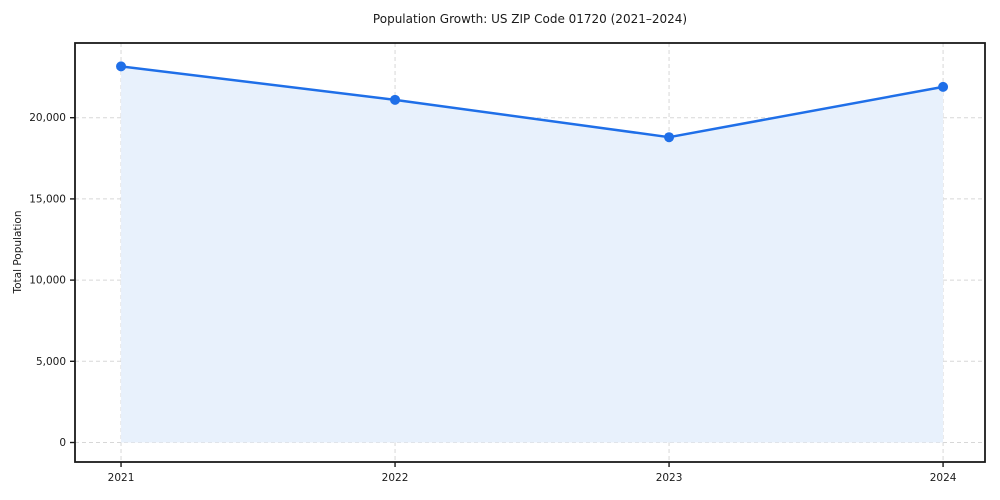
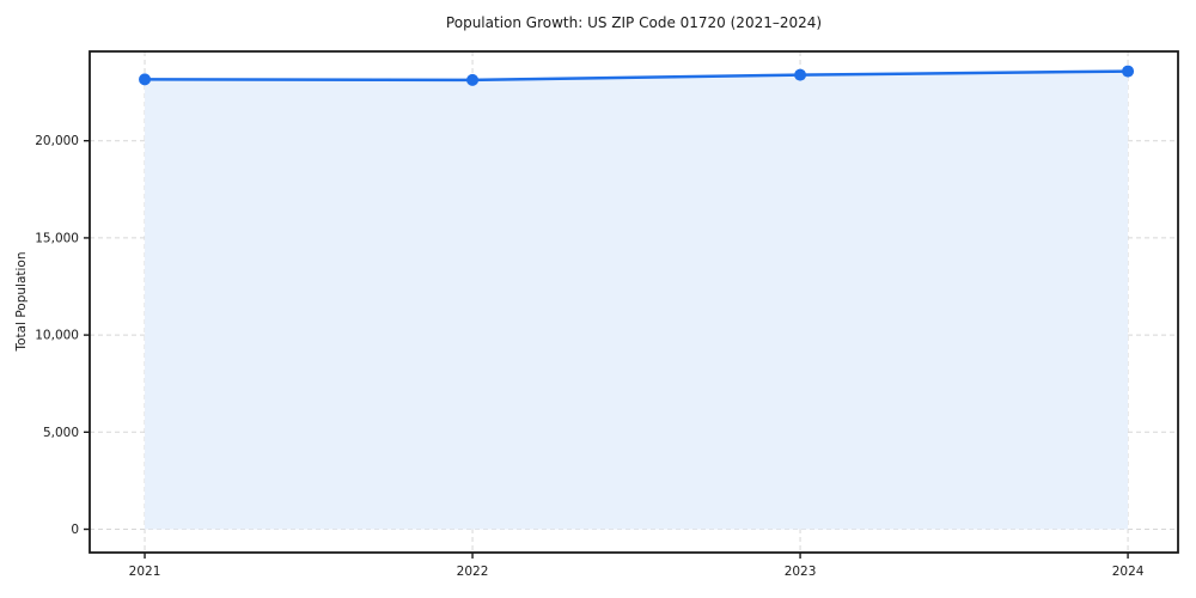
2022: 21100 -> 23100
2023: 18800 -> 23400
2024: 21900 -> 23600
